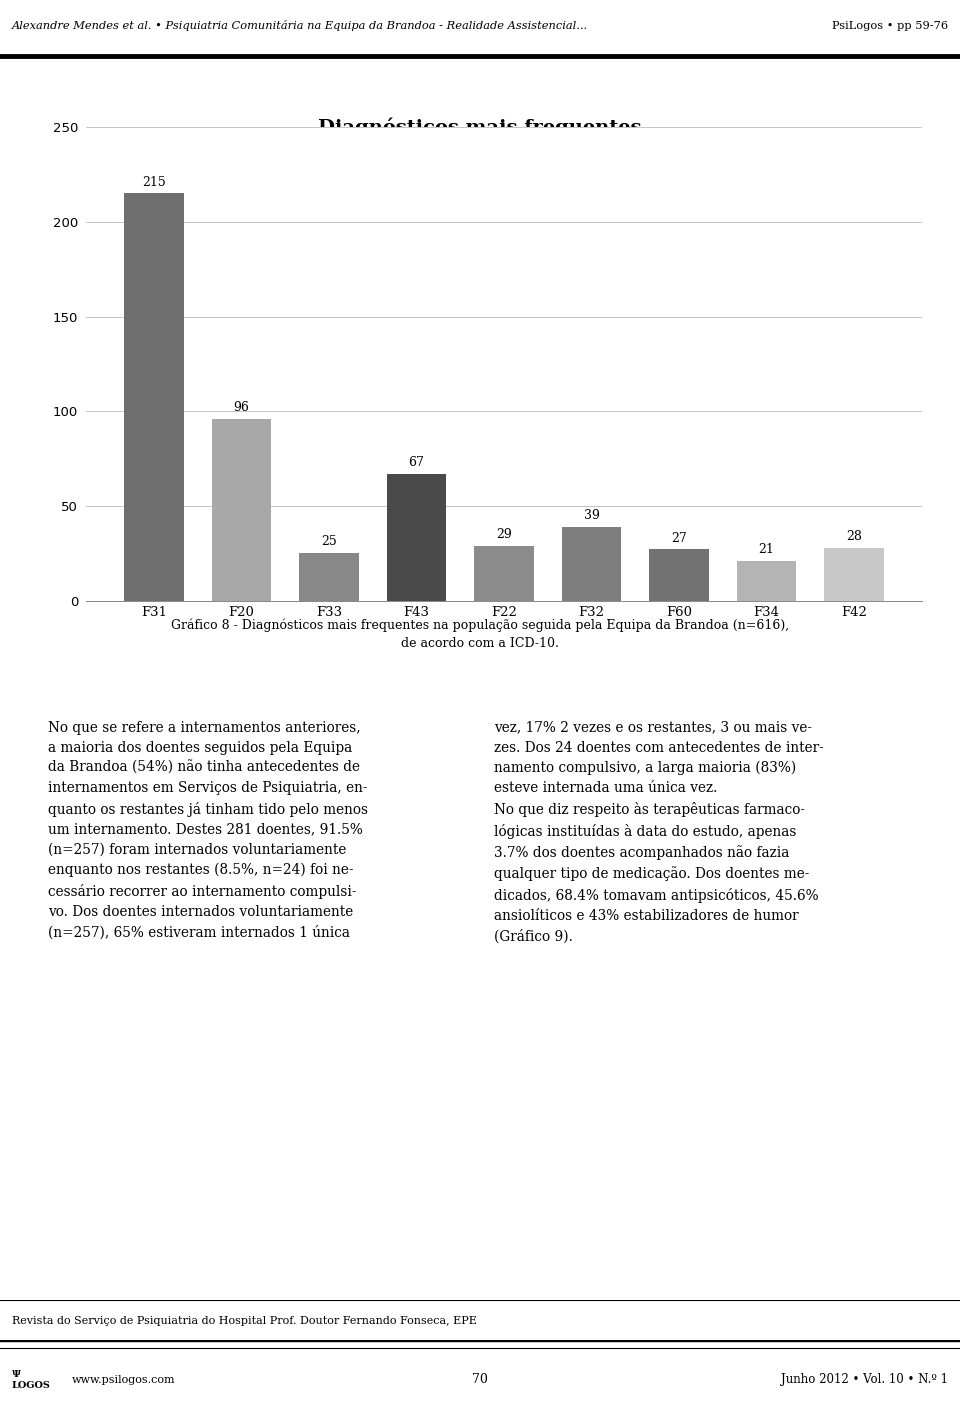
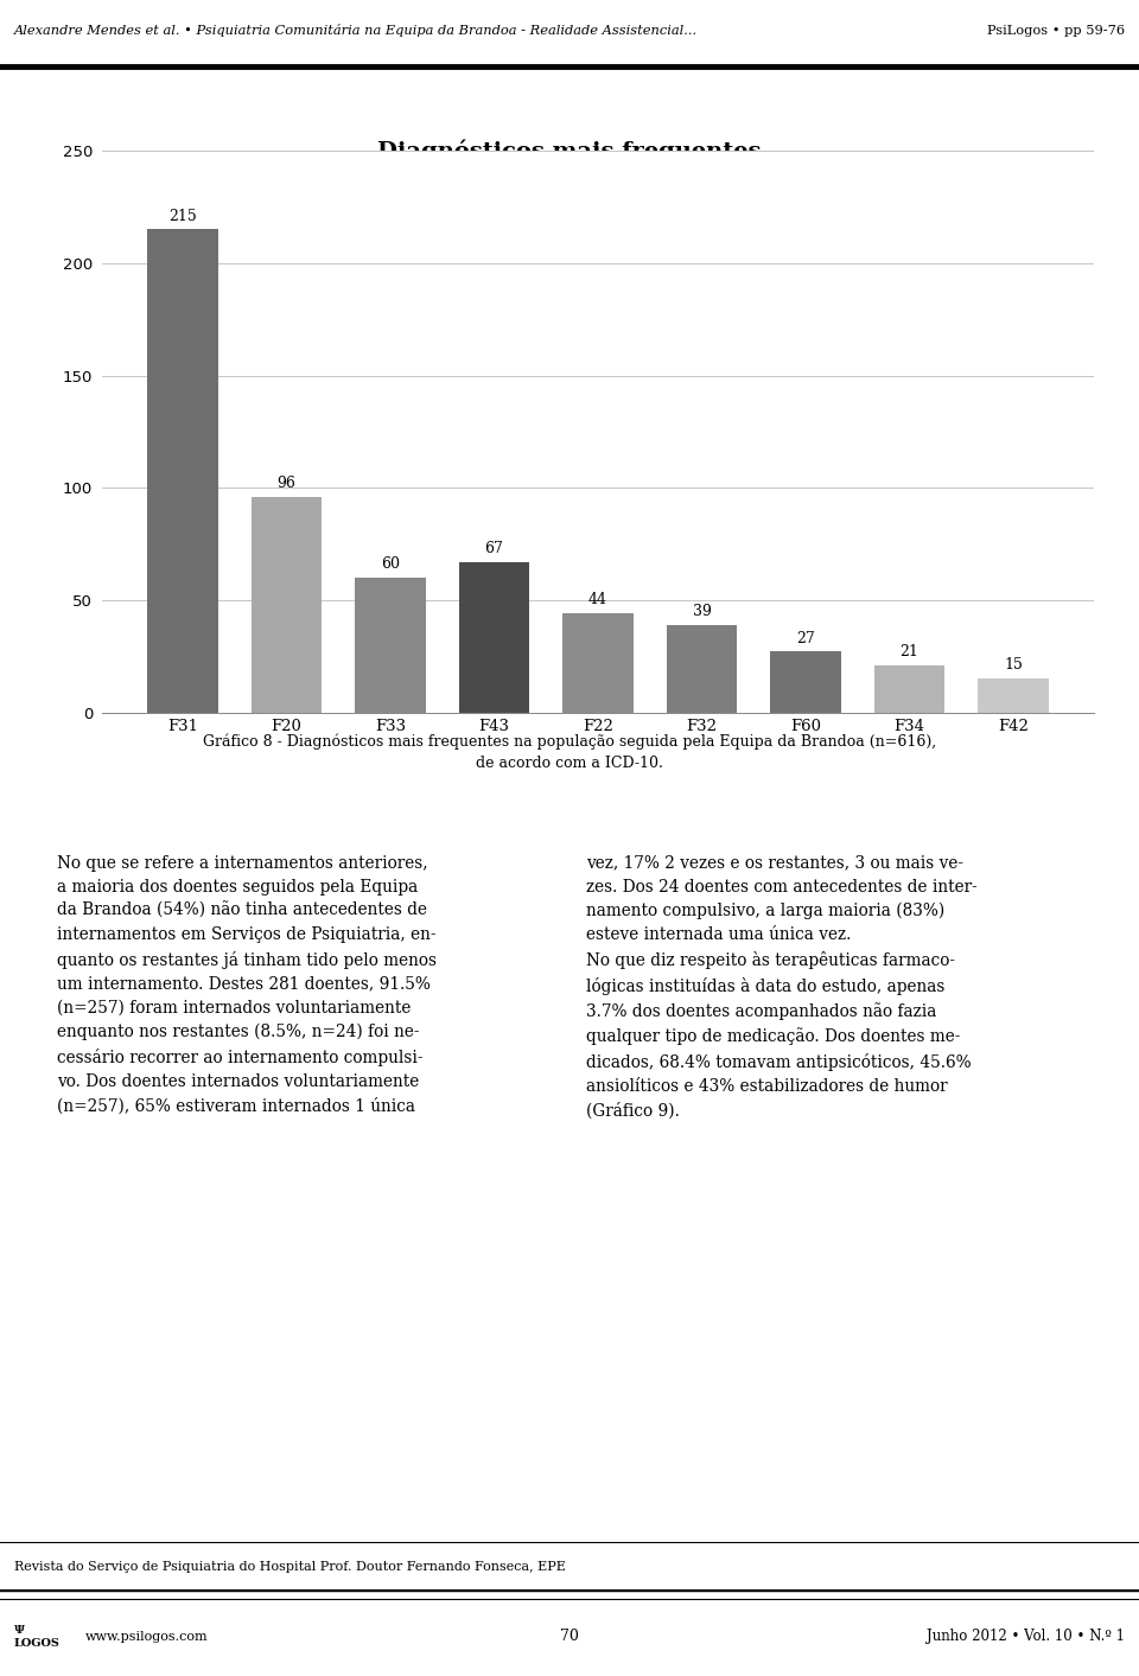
F33: 25 -> 60
F22: 29 -> 44
F42: 28 -> 15
